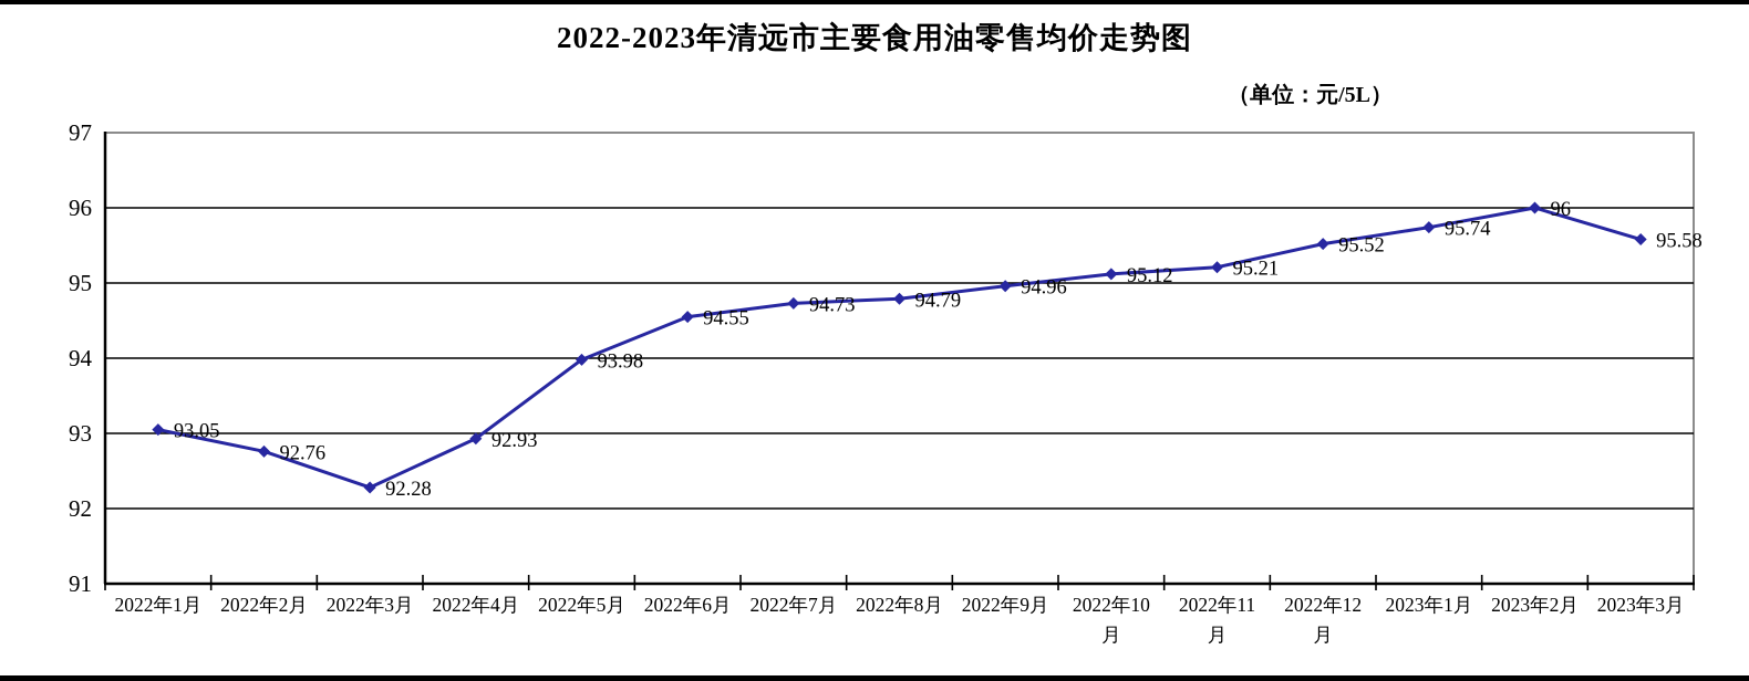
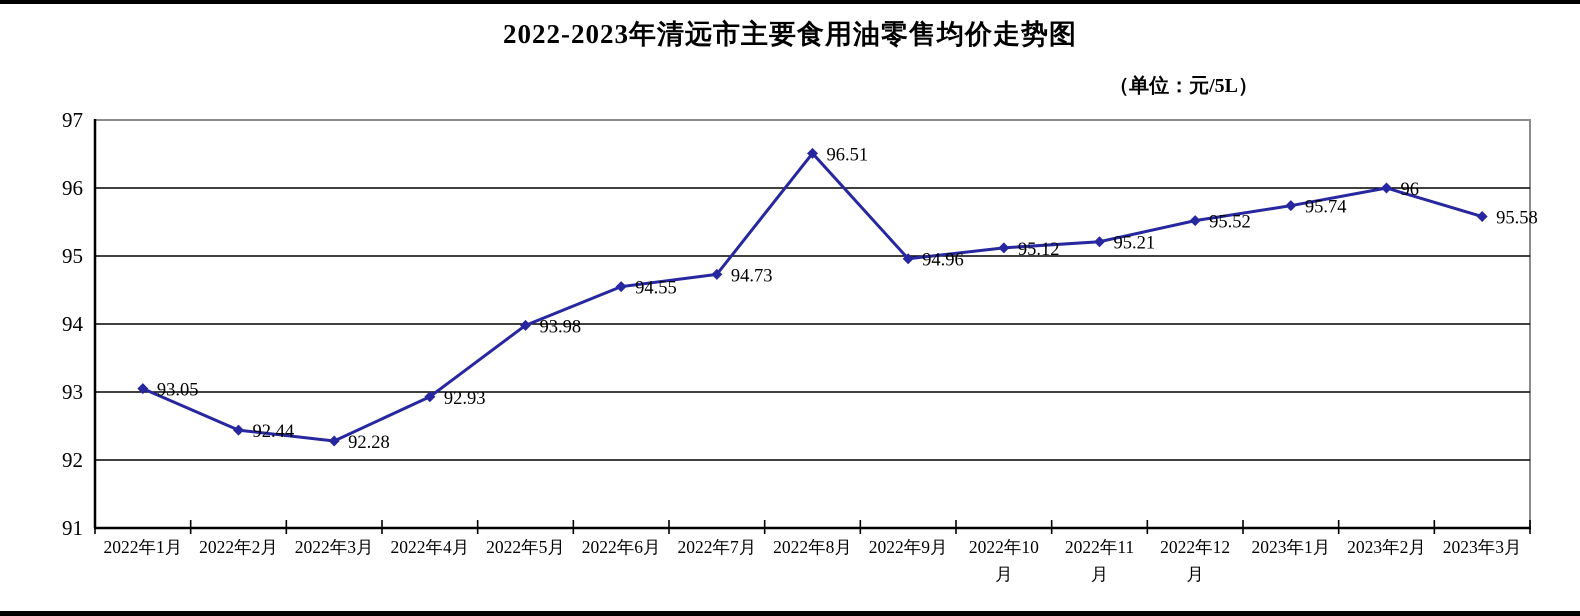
2022年2月: 92.76 -> 92.44
2022年8月: 94.79 -> 96.51
